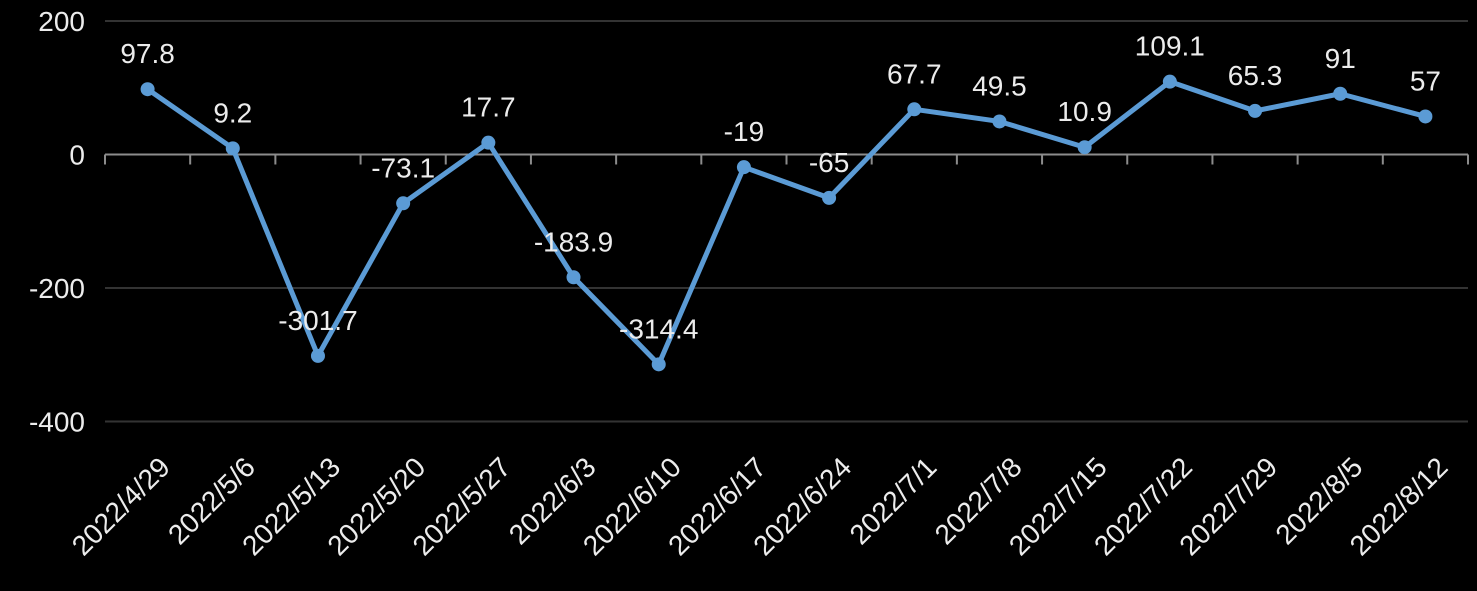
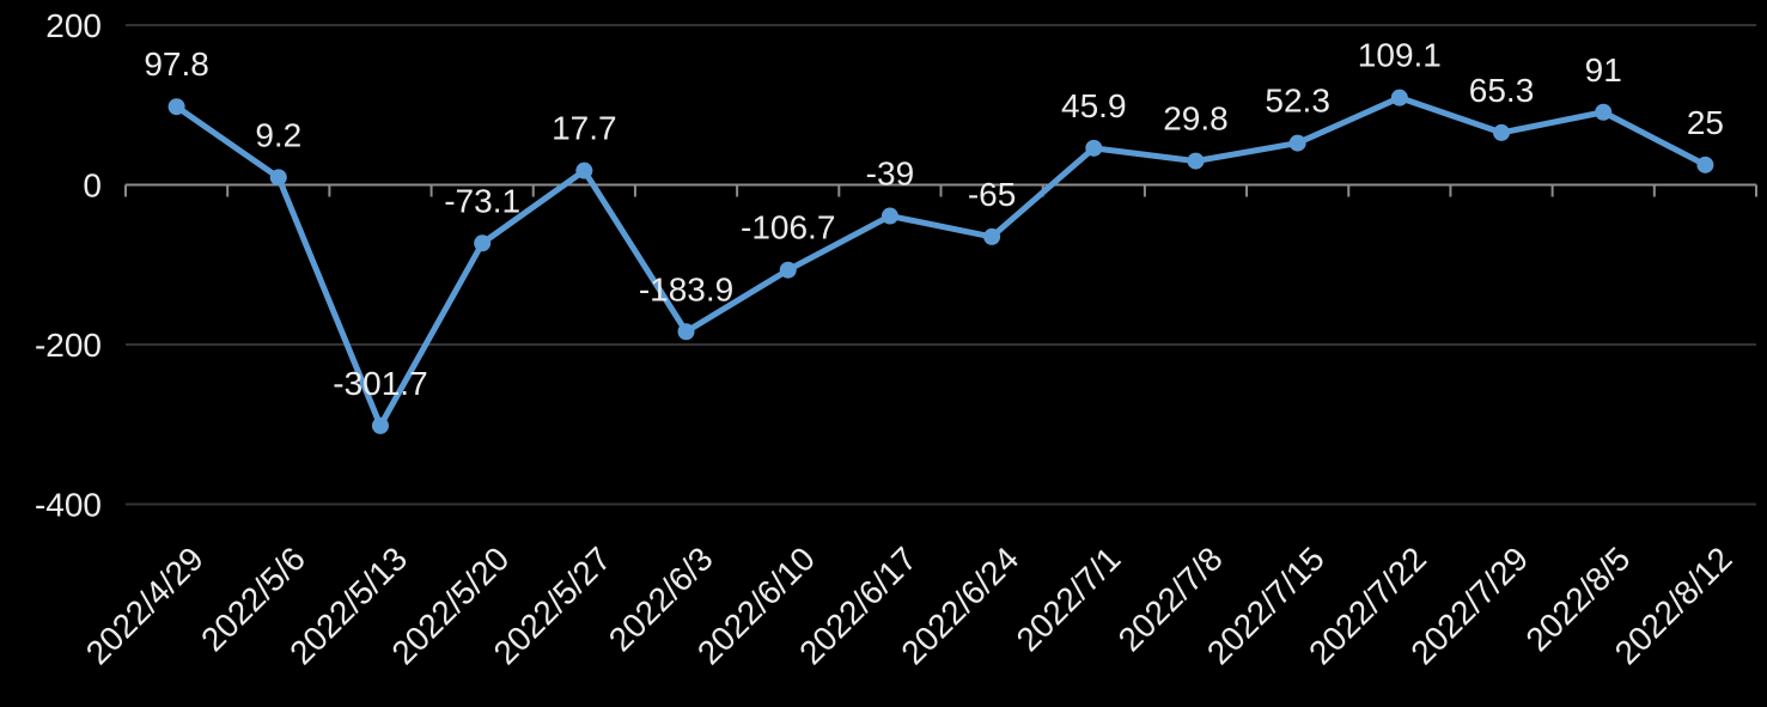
2022/6/10: -314.4 -> -106.7
2022/6/17: -19 -> -39
2022/7/1: 67.7 -> 45.9
2022/7/8: 49.5 -> 29.8
2022/7/15: 10.9 -> 52.3
2022/8/12: 57 -> 25
